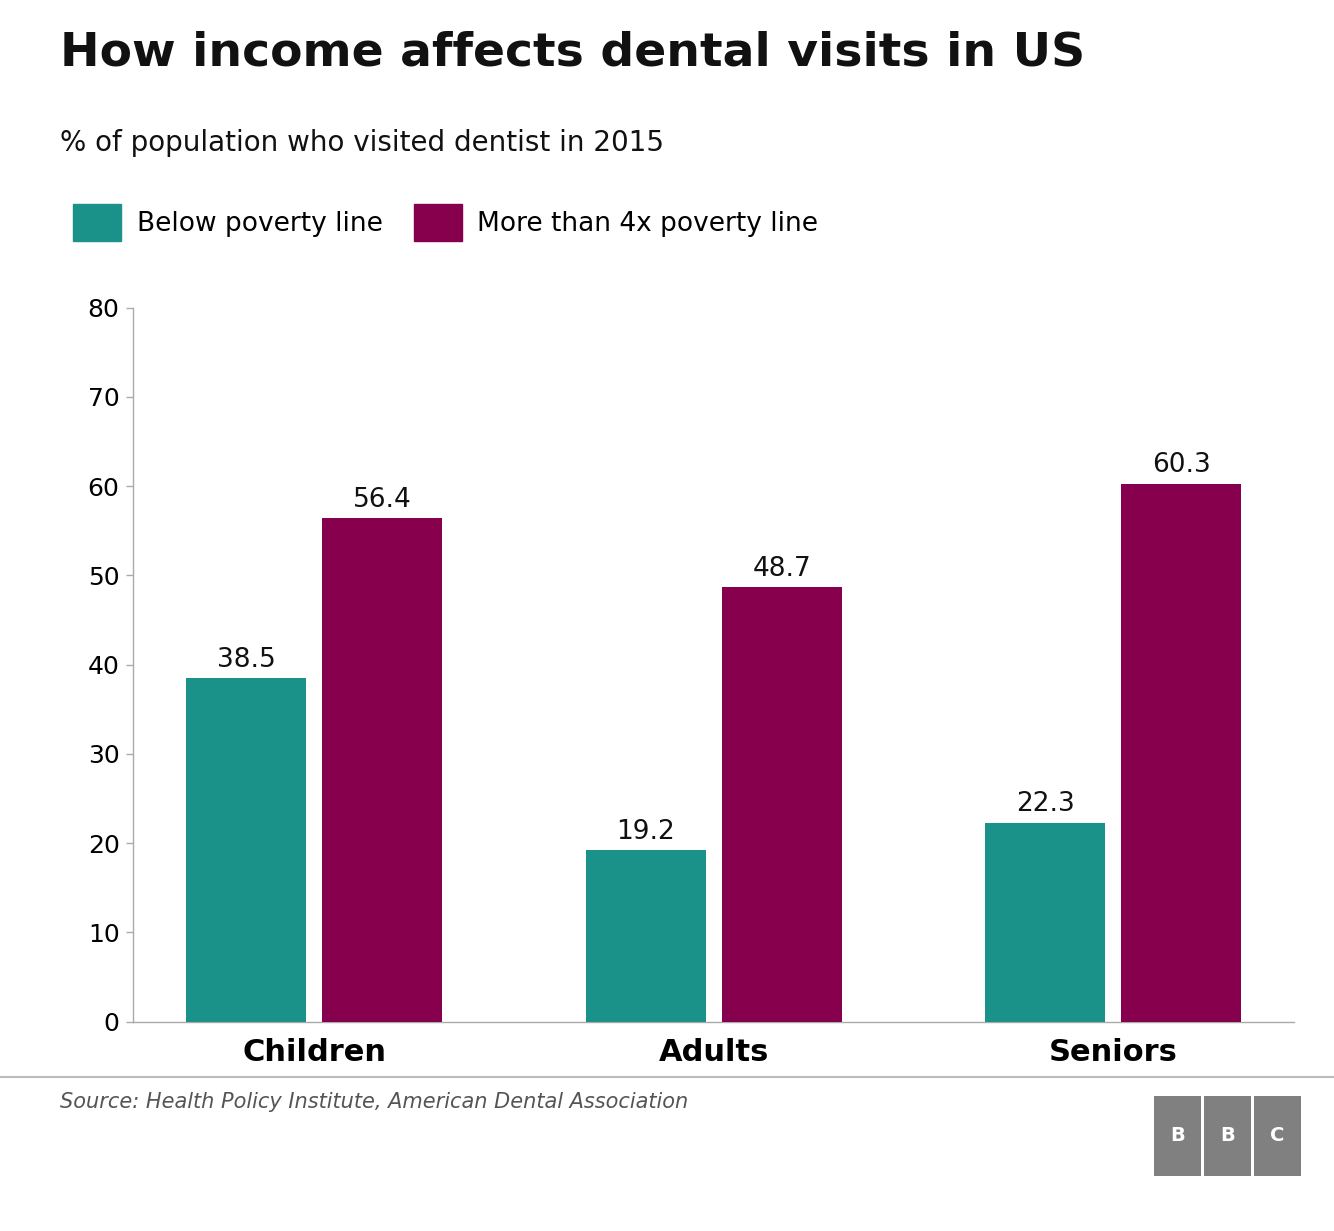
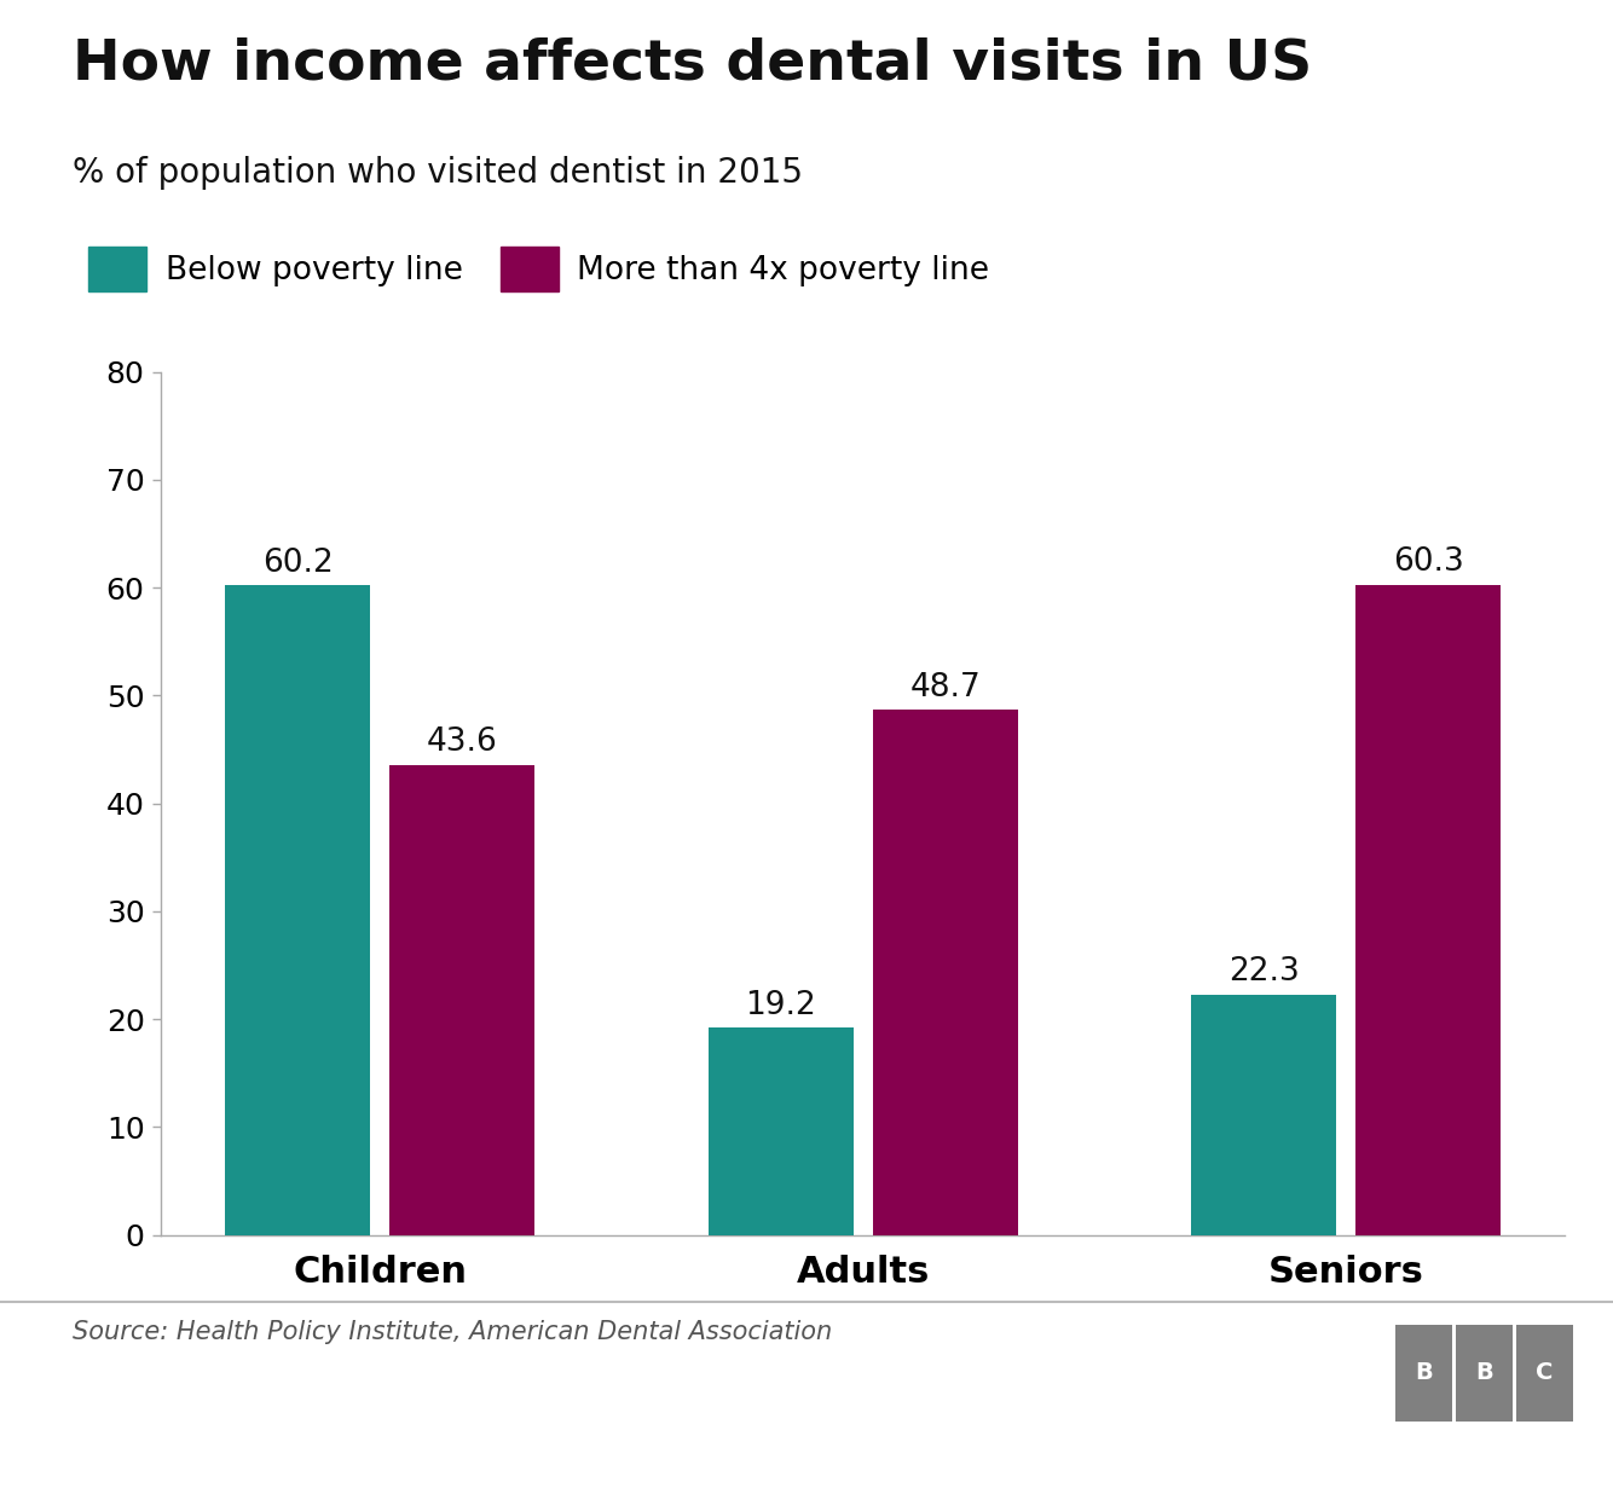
Below poverty line/Children: 38.5 -> 60.2
More than 4x poverty line/Children: 56.4 -> 43.6
